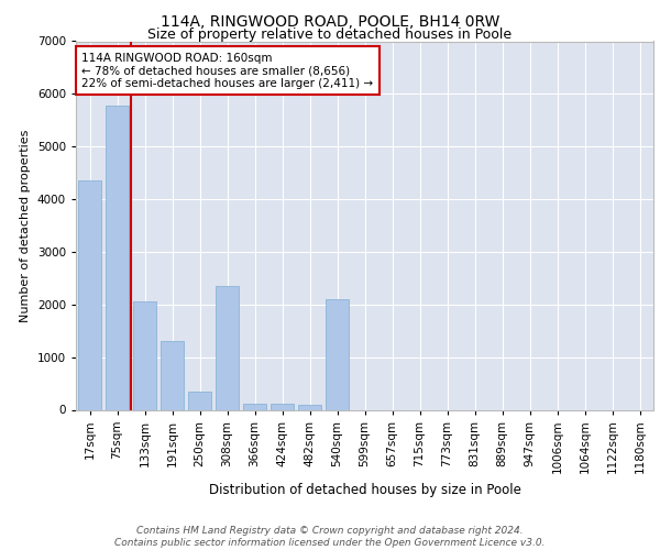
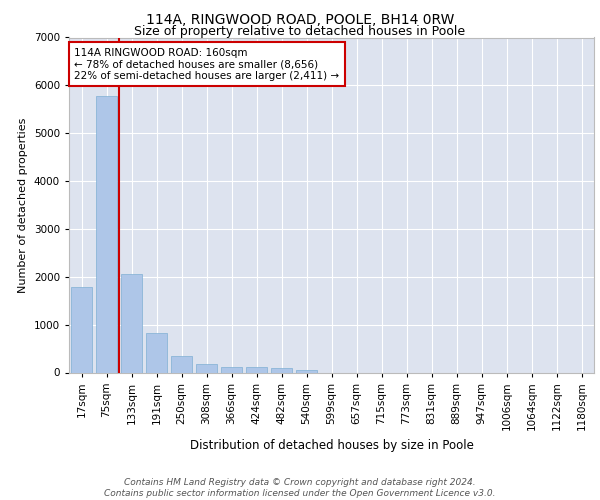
17sqm: 4350 -> 1780
191sqm: 1300 -> 820
308sqm: 2350 -> 180
540sqm: 2100 -> 60
